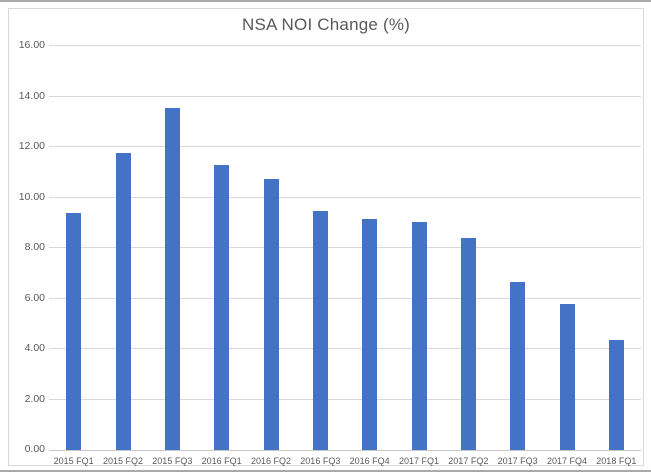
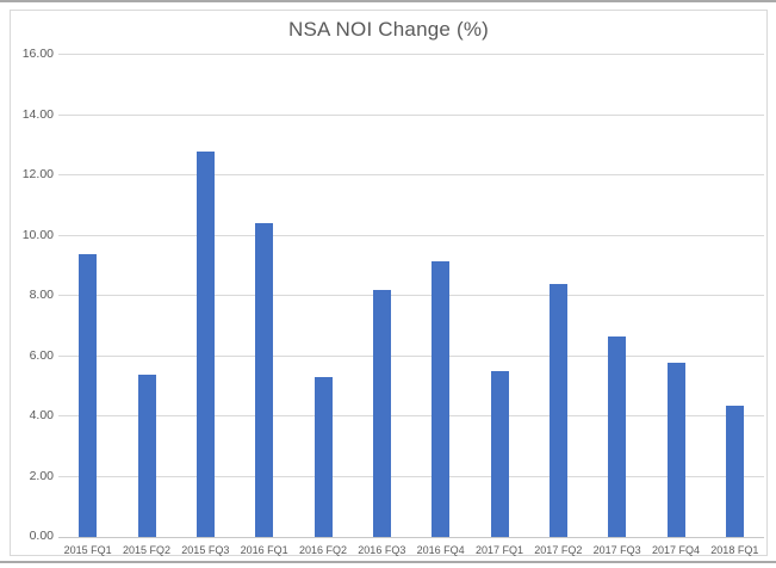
2015 FQ2: 11.8 -> 5.4
2015 FQ3: 13.6 -> 12.8
2016 FQ1: 11.3 -> 10.4
2016 FQ2: 10.8 -> 5.3
2016 FQ3: 9.4 -> 8.2
2017 FQ1: 9.1 -> 5.5
